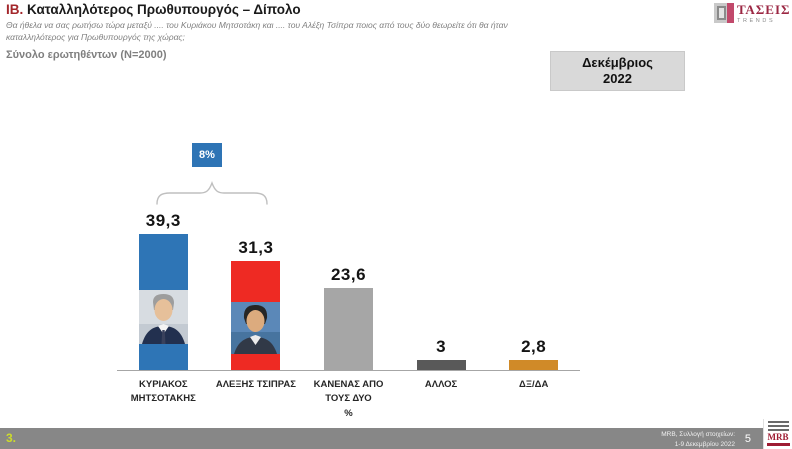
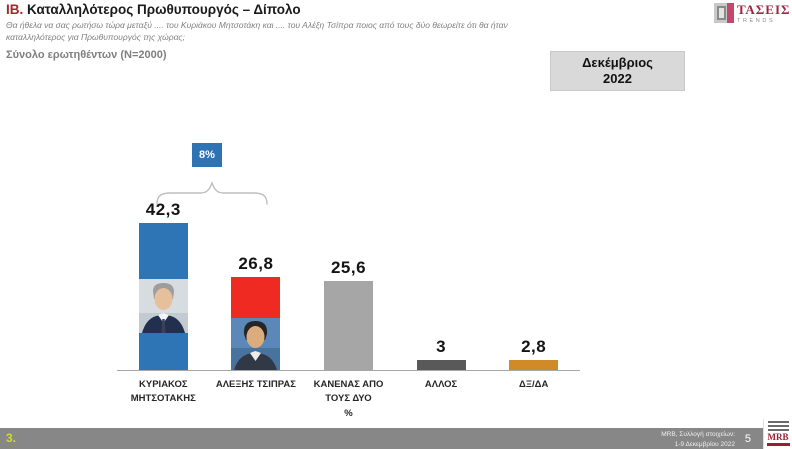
ΚΥΡΙΑΚΟΣ ΜΗΤΣΟΤΑΚΗΣ: 39,3 -> 42,3
ΑΛΕΞΗΣ ΤΣΙΠΡΑΣ: 31,3 -> 26,8
ΚΑΝΕΝΑΣ ΑΠΟ ΤΟΥΣ ΔΥΟ %: 23,6 -> 25,6
